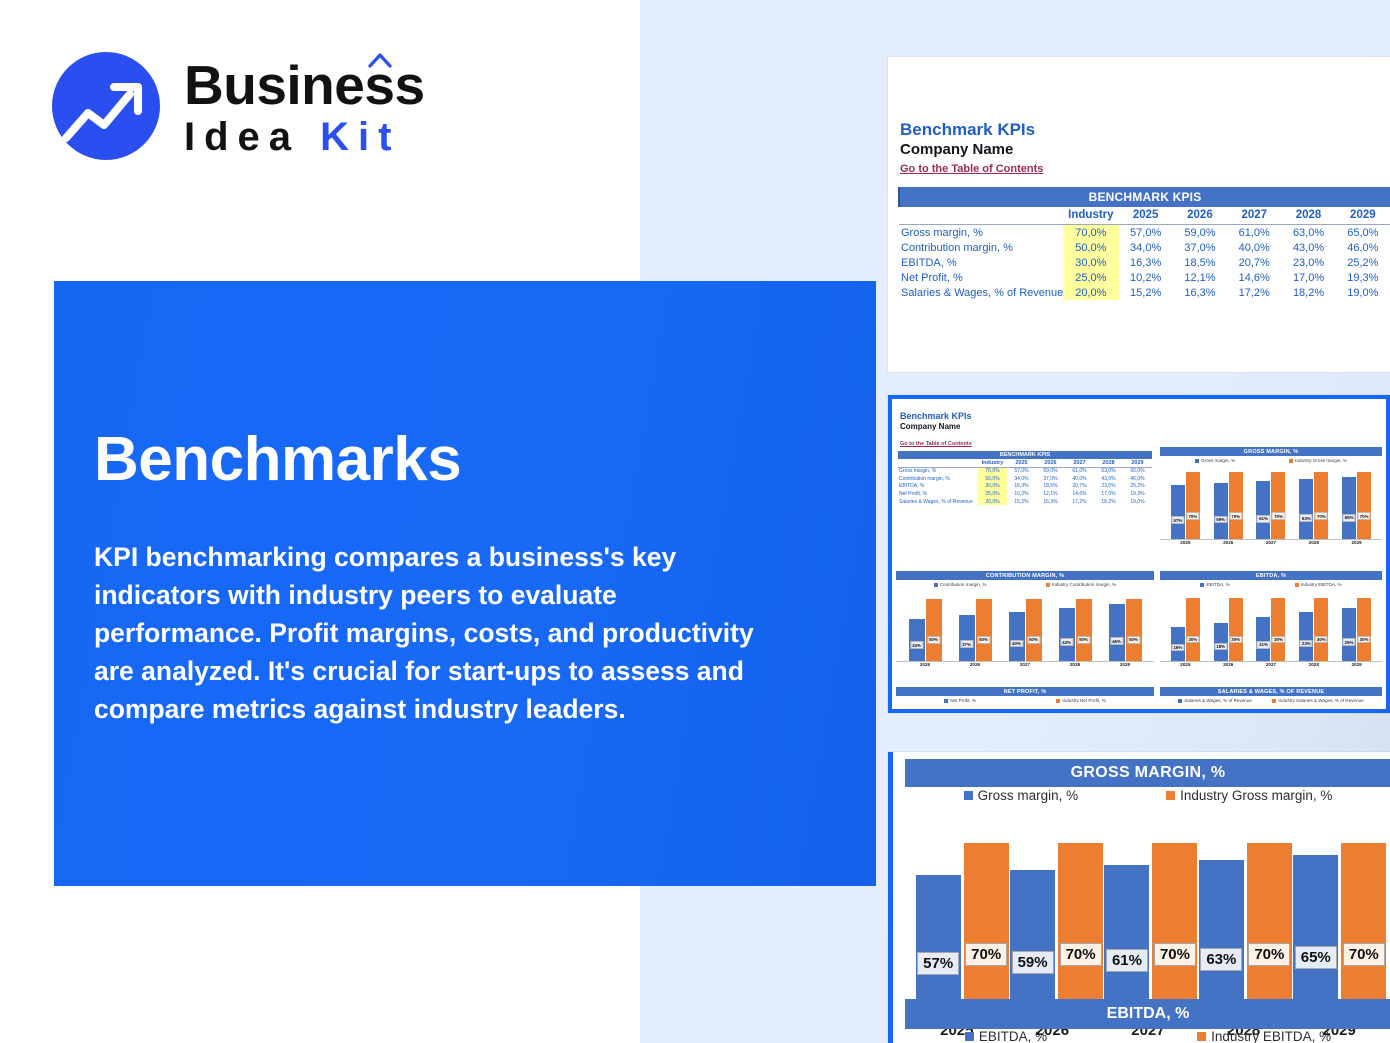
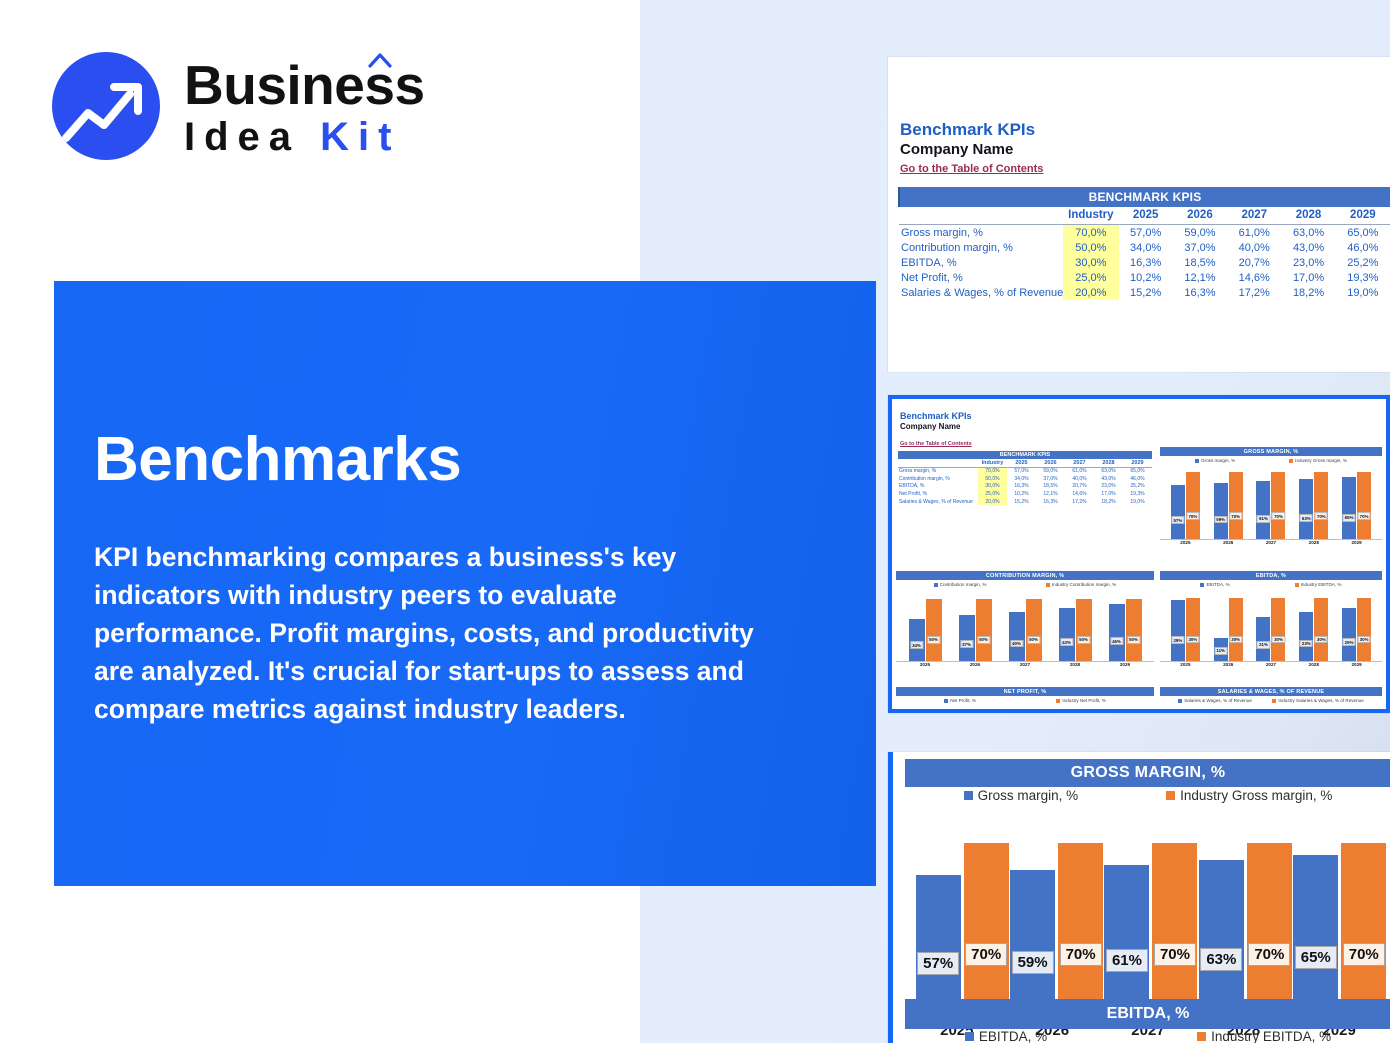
EBITDA, %/EBITDA, %/2025: 16% -> 29%
EBITDA, %/EBITDA, %/2026: 18% -> 11%
